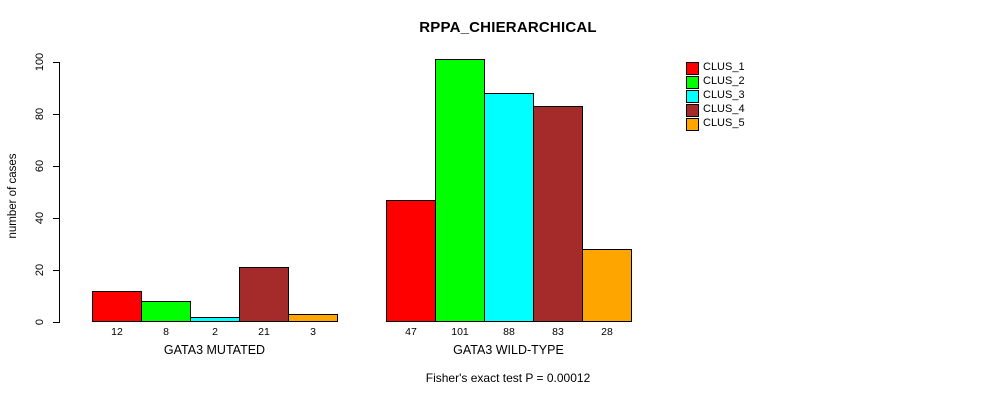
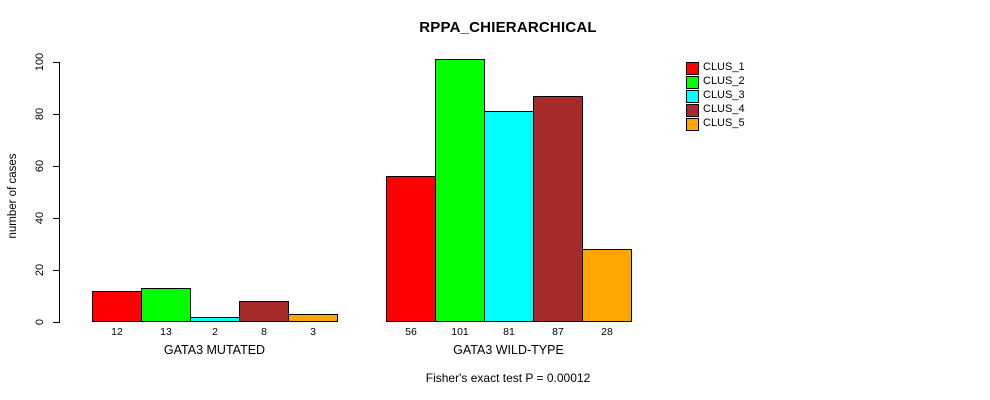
CLUS_2/GATA3 MUTATED: 8 -> 13
CLUS_4/GATA3 MUTATED: 21 -> 8
CLUS_1/GATA3 WILD-TYPE: 47 -> 56
CLUS_3/GATA3 WILD-TYPE: 88 -> 81
CLUS_4/GATA3 WILD-TYPE: 83 -> 87
